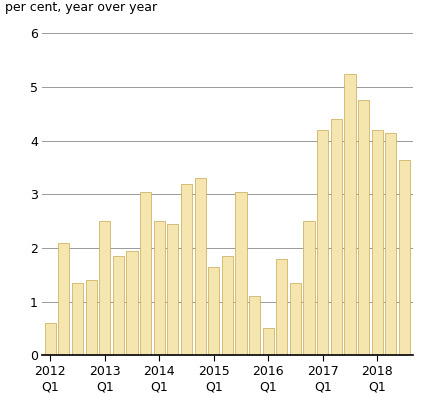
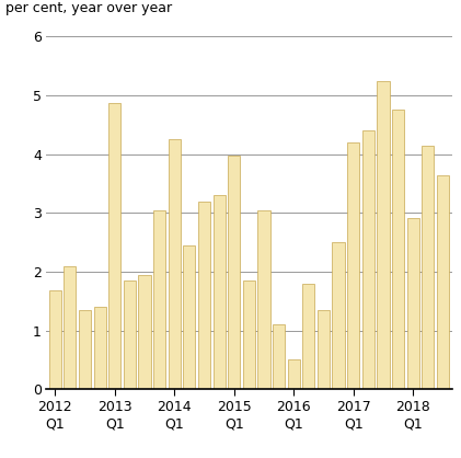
2012 Q1: 0.60 -> 1.68
2013 Q1: 2.50 -> 4.88
2014 Q1: 2.50 -> 4.26
2015 Q1: 1.65 -> 3.98
2018 Q1: 4.20 -> 2.92
